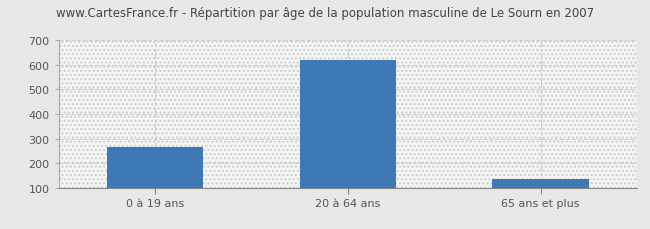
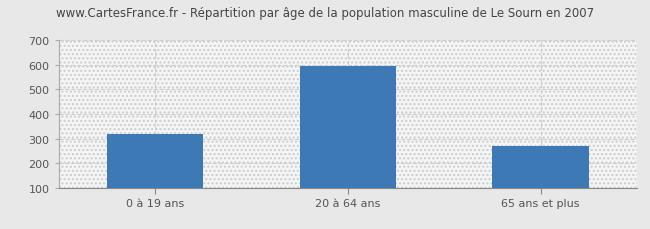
0 à 19 ans: 267 -> 320
20 à 64 ans: 620 -> 595
65 ans et plus: 137 -> 270
